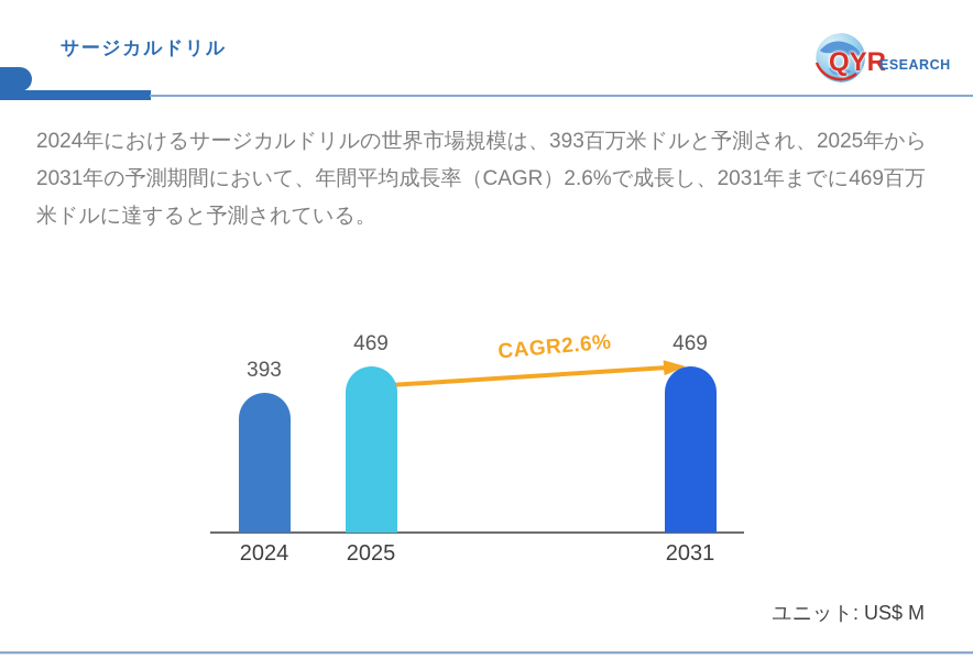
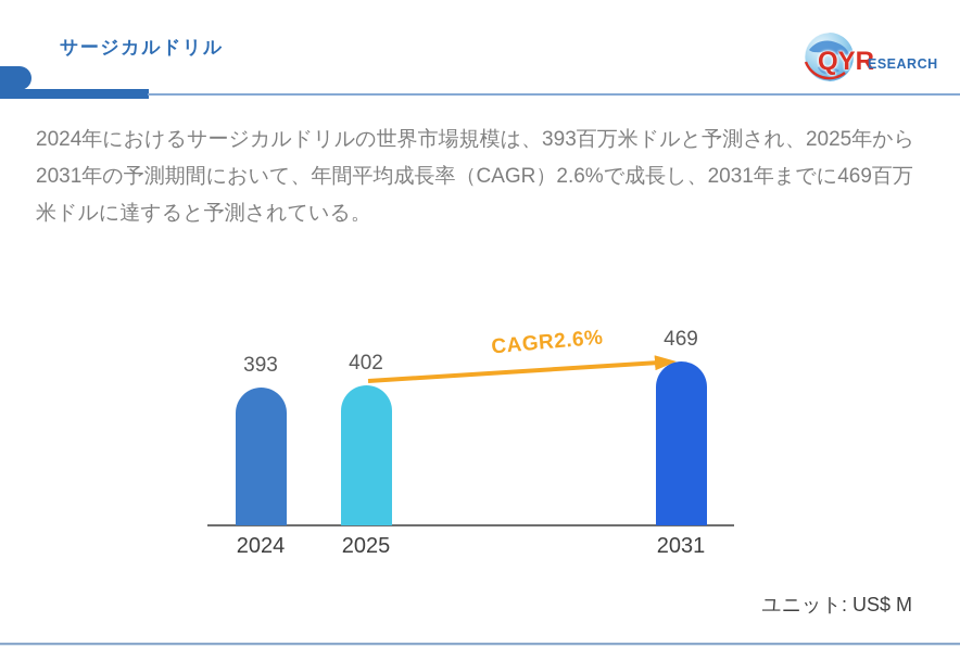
2025: 469 -> 402
